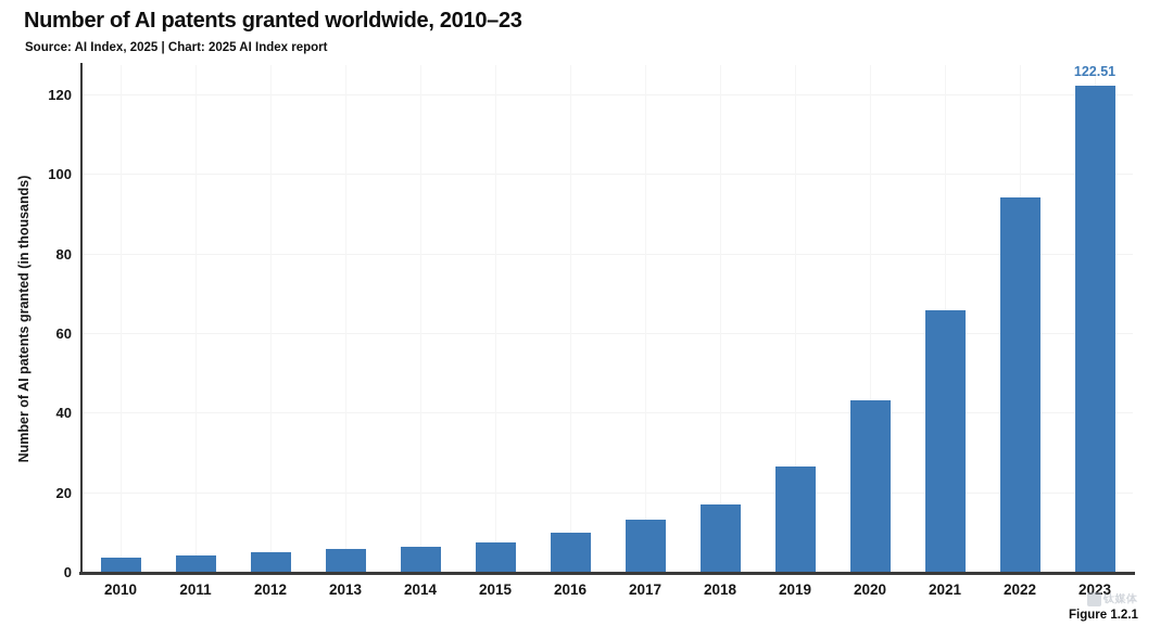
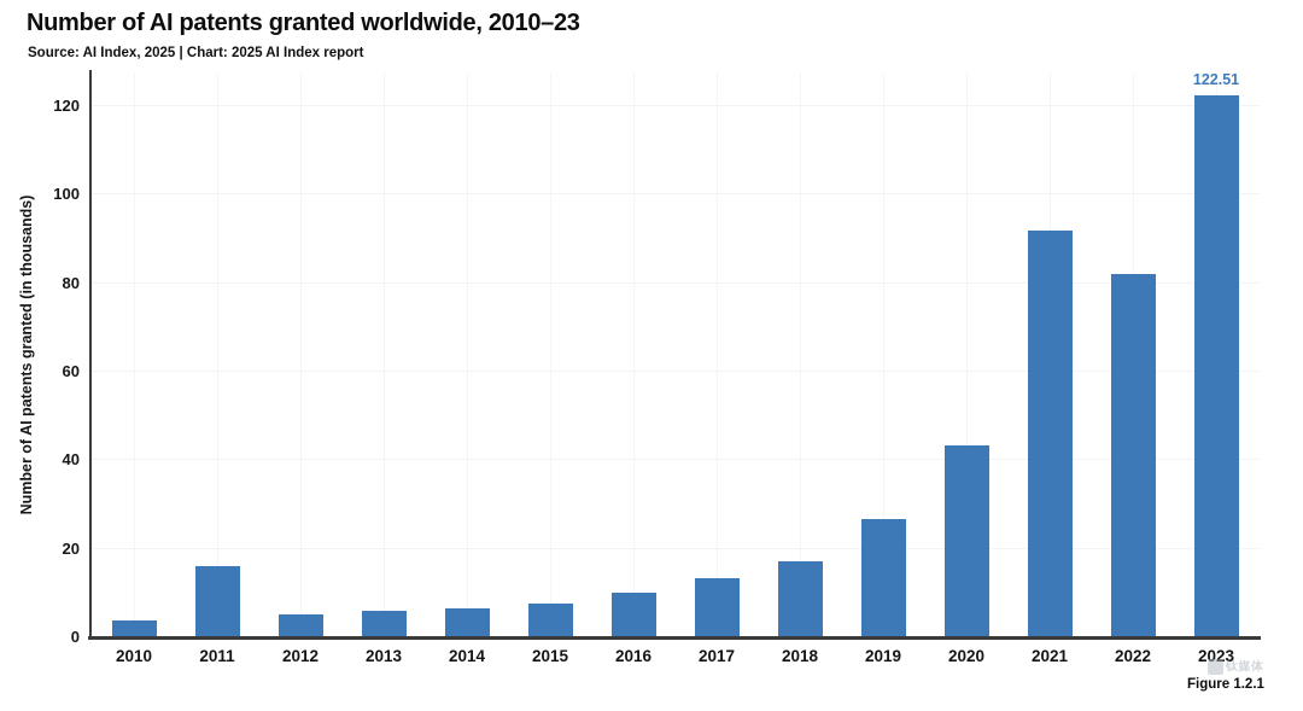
2011: 4 -> 16
2021: 66 -> 92
2022: 94 -> 82
